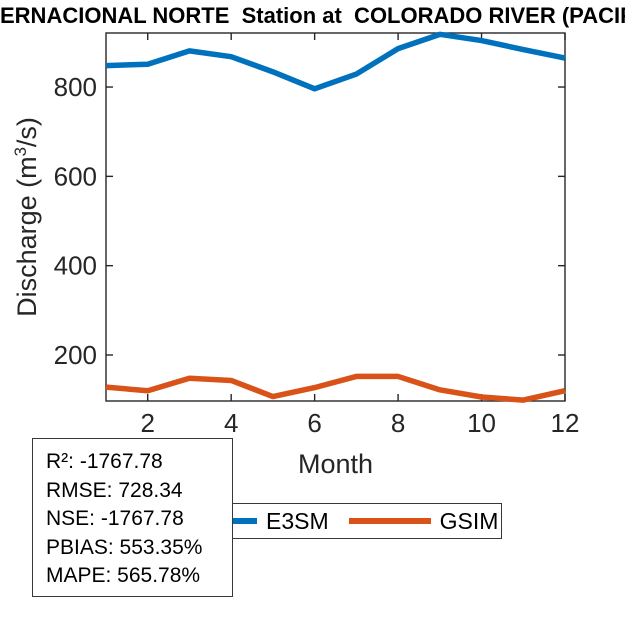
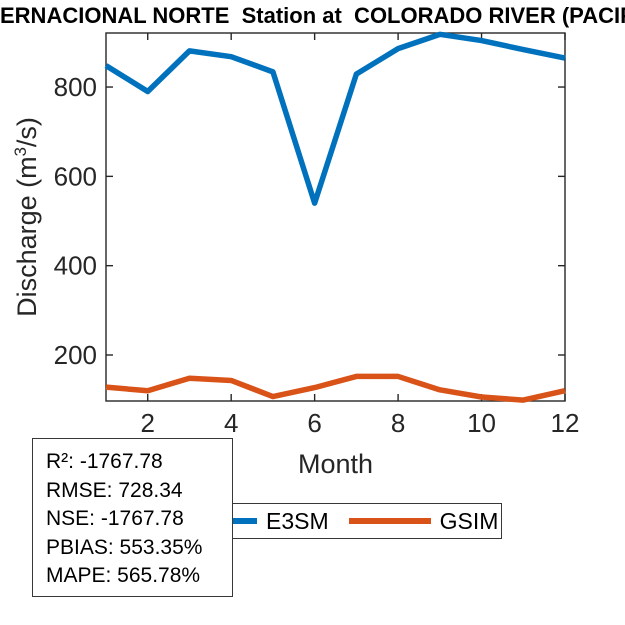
E3SM/2: 850 -> 790
E3SM/6: 800 -> 540
